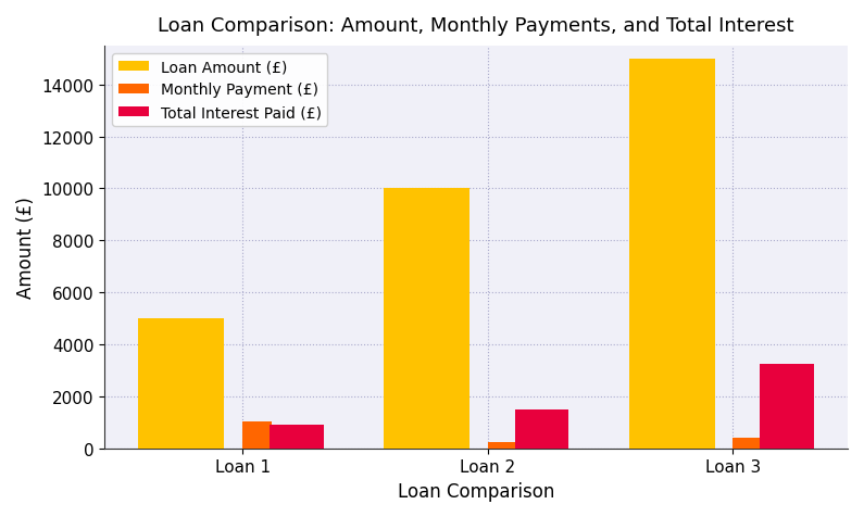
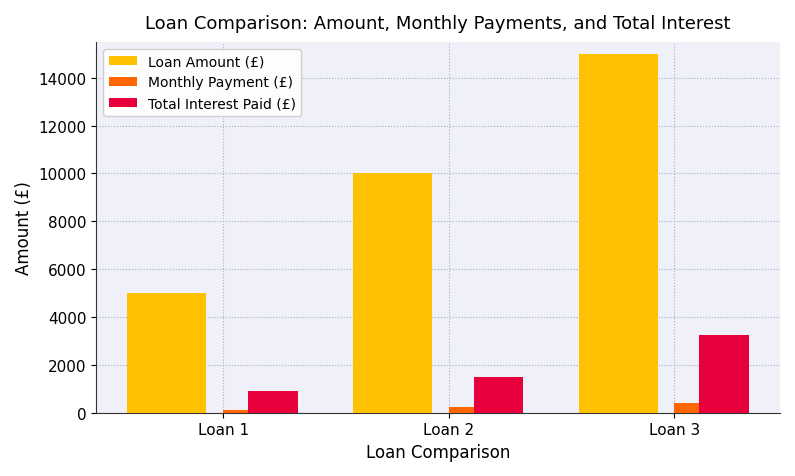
Monthly Payment (£)/Loan 1: 1050 -> 100
